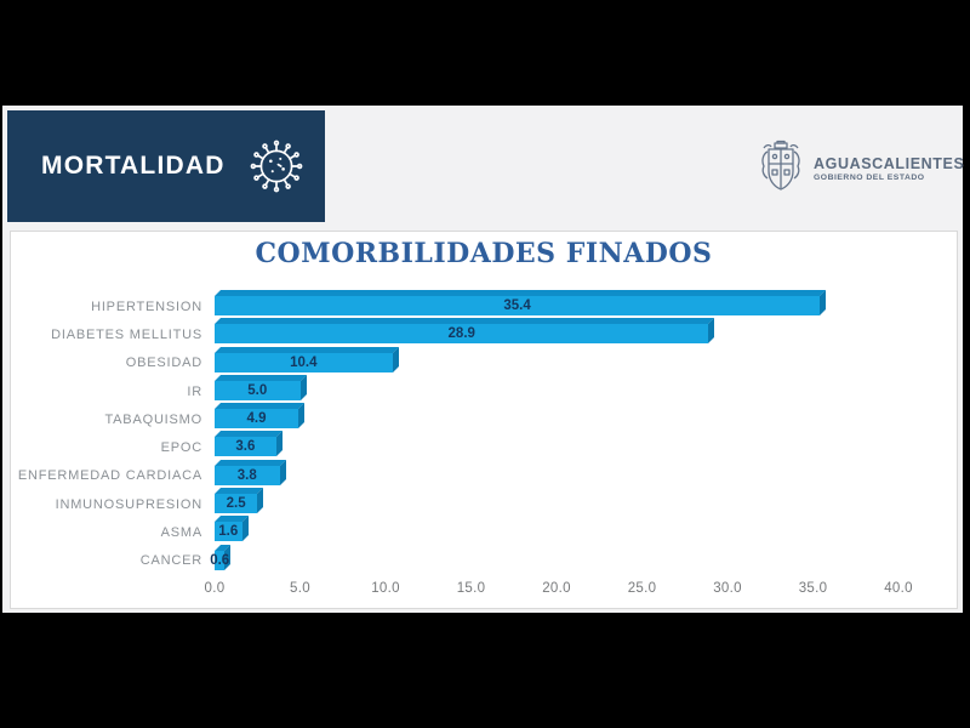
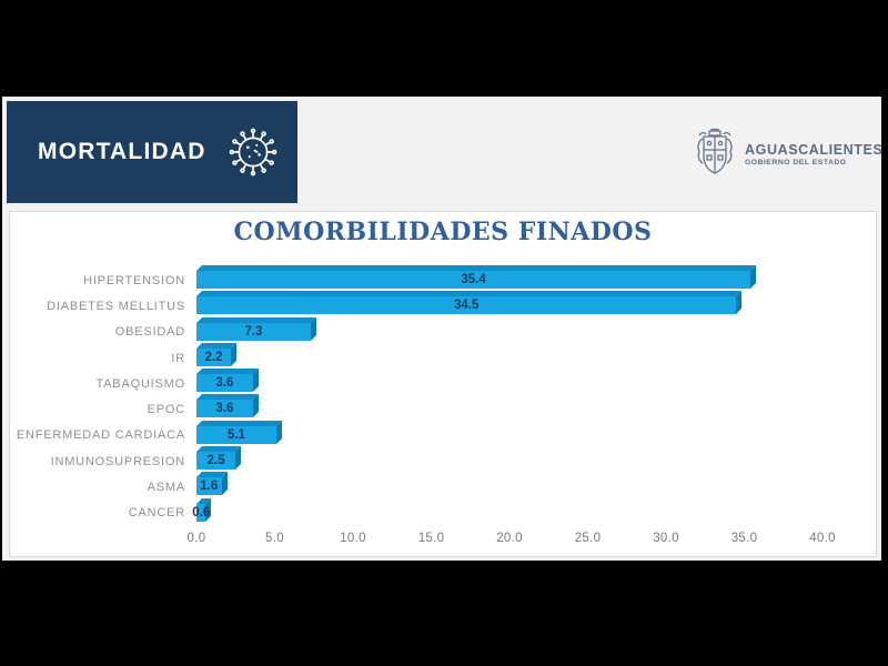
DIABETES MELLITUS: 28.9 -> 34.5
OBESIDAD: 10.4 -> 7.3
IR: 5.0 -> 2.2
TABAQUISMO: 4.9 -> 3.6
ENFERMEDAD CARDIACA: 3.8 -> 5.1
